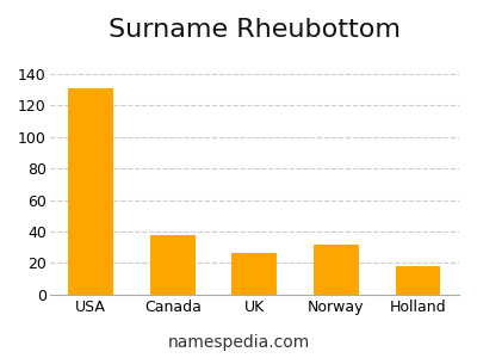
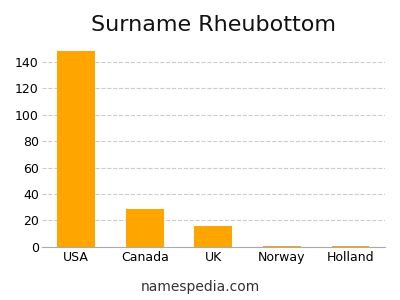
USA: 131 -> 148
Canada: 38 -> 29
UK: 26 -> 16
Norway: 32 -> 1
Holland: 18 -> 1
